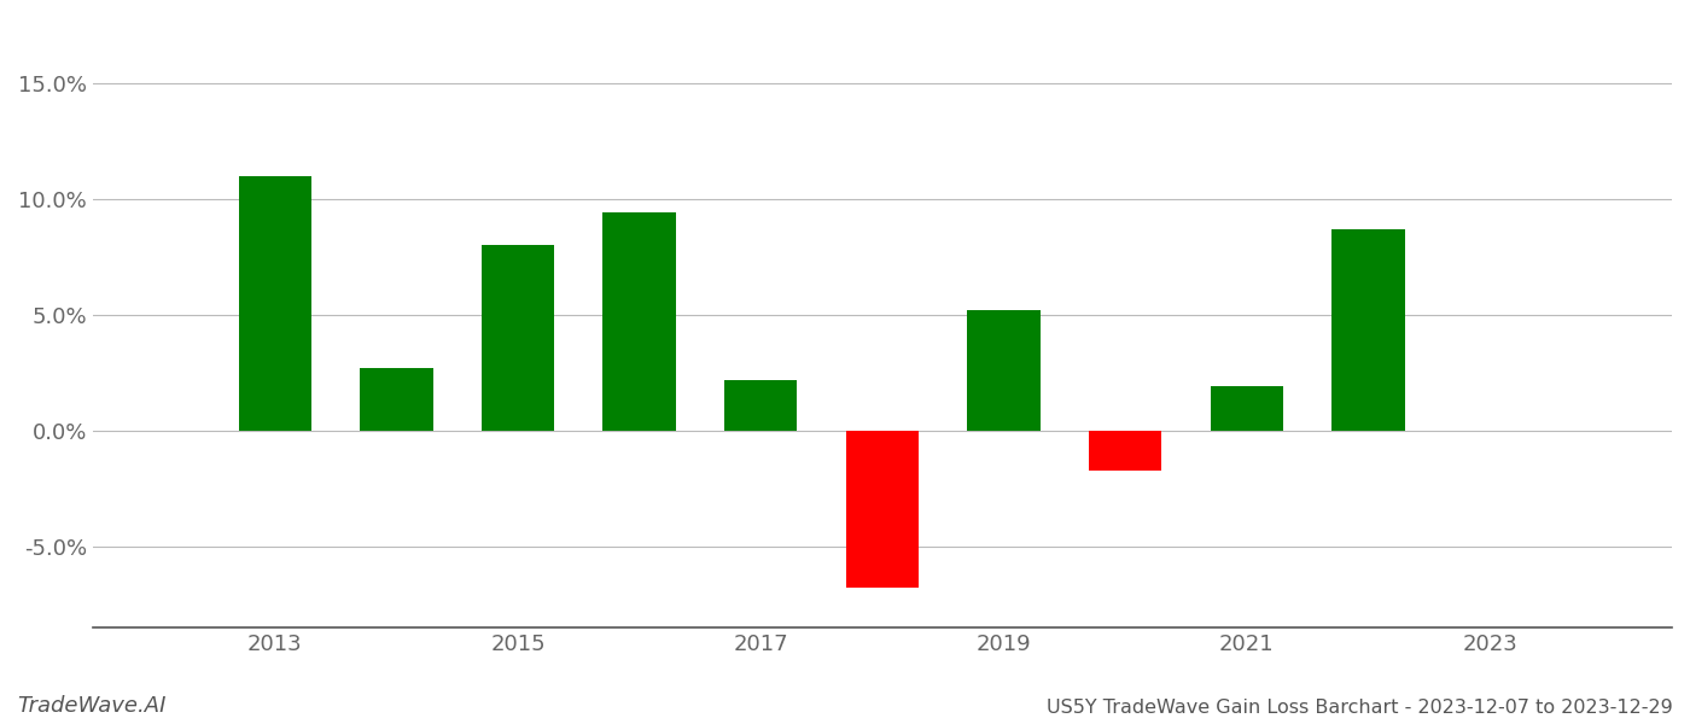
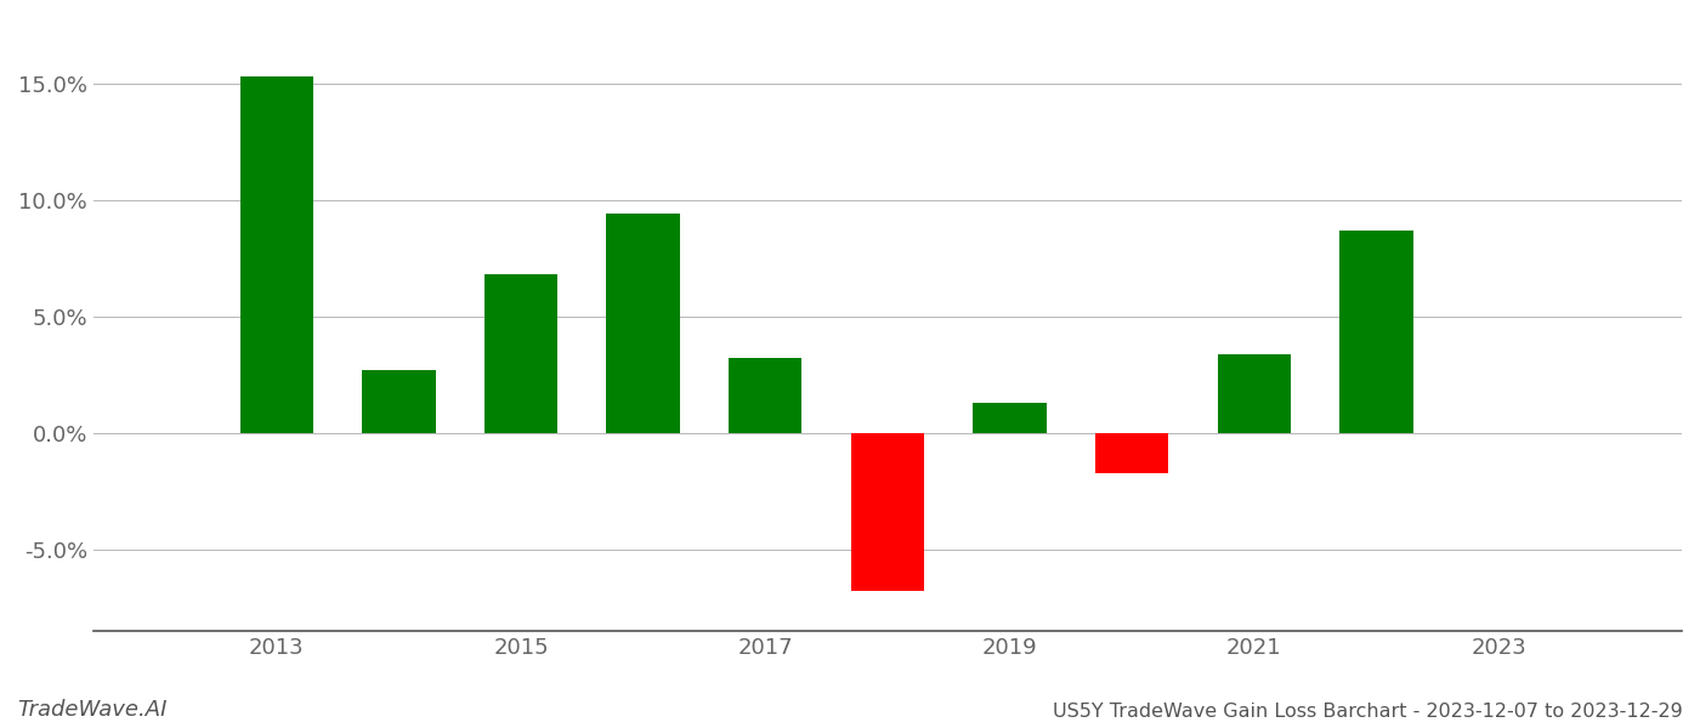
2013: 11.0% -> 15.3%
2015: 8.0% -> 6.8%
2017: 2.2% -> 3.2%
2019: 5.2% -> 1.3%
2021: 1.9% -> 3.4%
